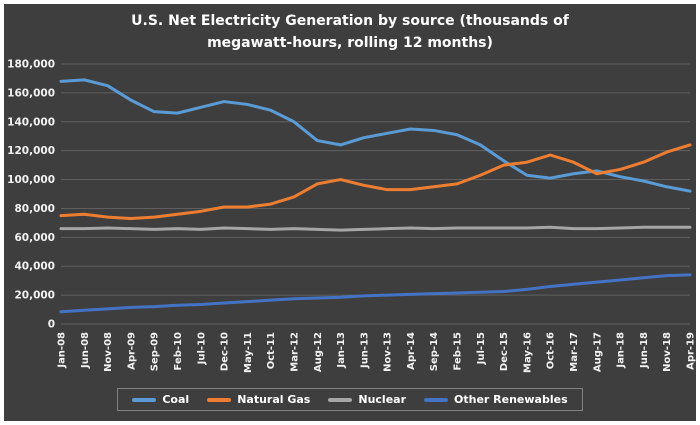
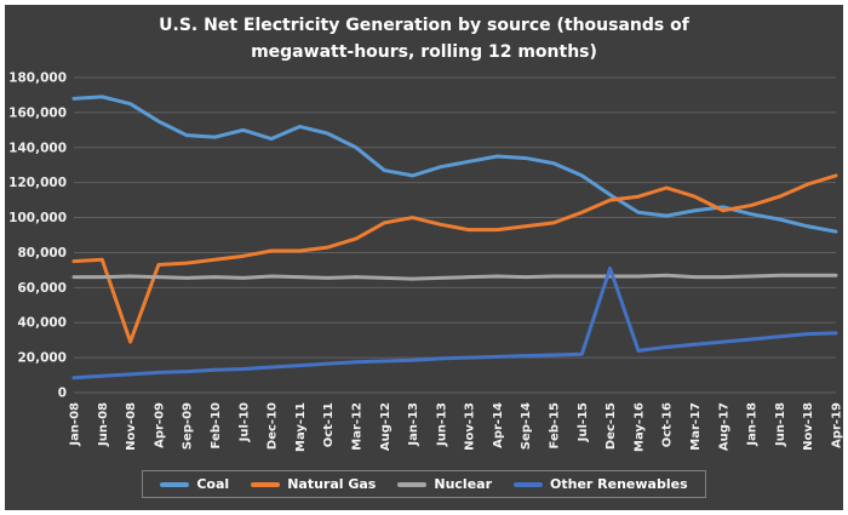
Natural Gas/Nov-08: 74000 -> 29000
Coal/Dec-10: 154000 -> 145000
Other Renewables/Dec-15: 22000 -> 71000
